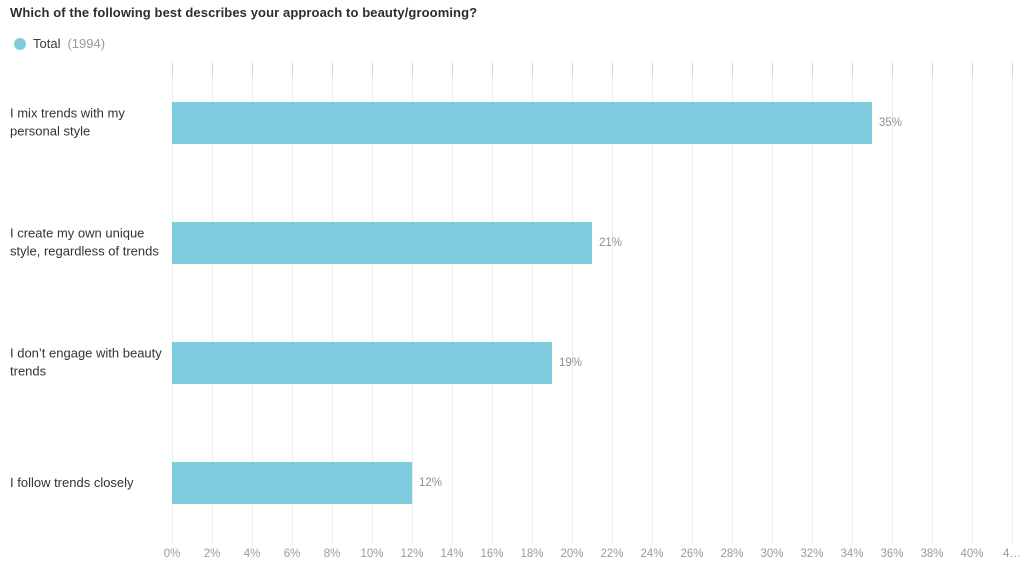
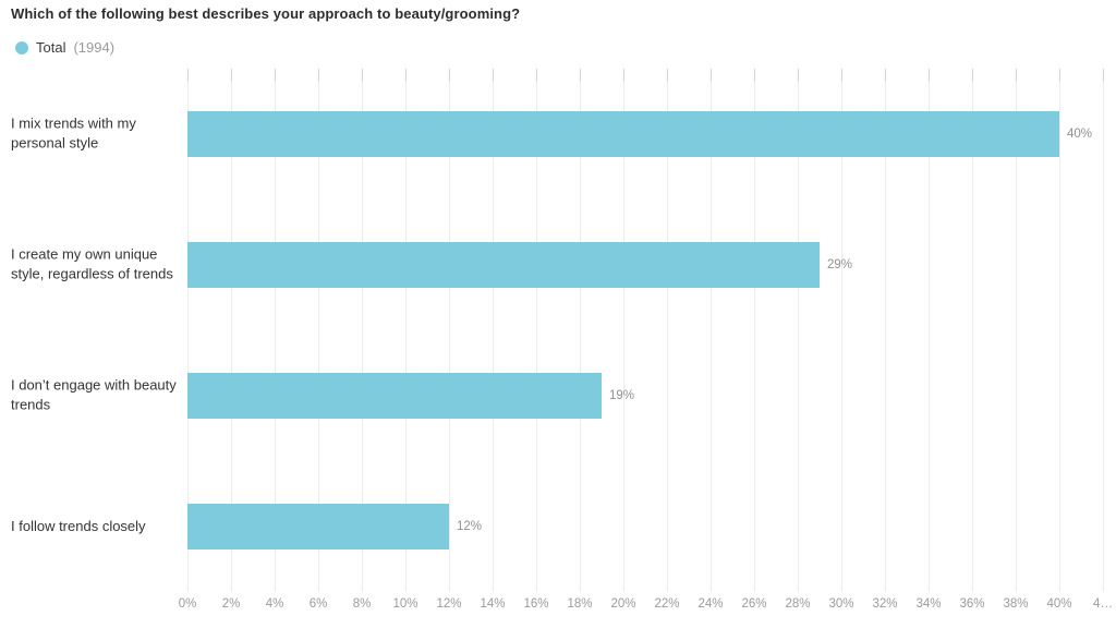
I mix trends with my personal style: 35% -> 40%
I create my own unique style, regardless of trends: 21% -> 29%
